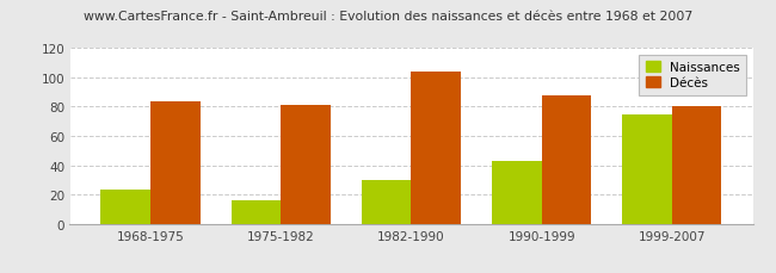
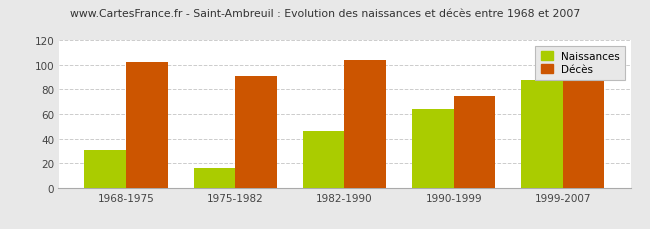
Naissances/1968-1975: 23 -> 31
Décès/1968-1975: 84 -> 102
Décès/1975-1982: 81 -> 91
Naissances/1982-1990: 30 -> 46
Naissances/1990-1999: 43 -> 64
Décès/1990-1999: 88 -> 75
Naissances/1999-2007: 75 -> 88
Décès/1999-2007: 80 -> 90
